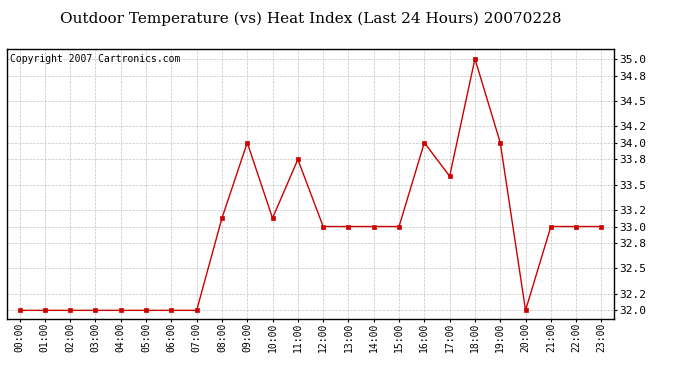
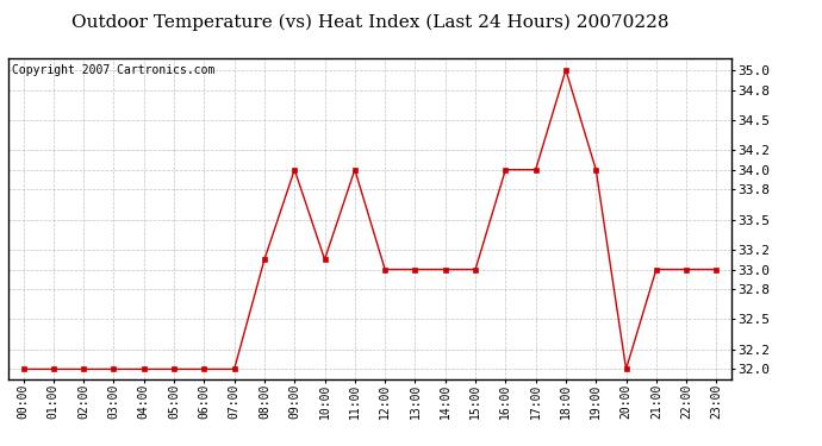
11:00: 33.8 -> 34.0
17:00: 33.6 -> 34.0
